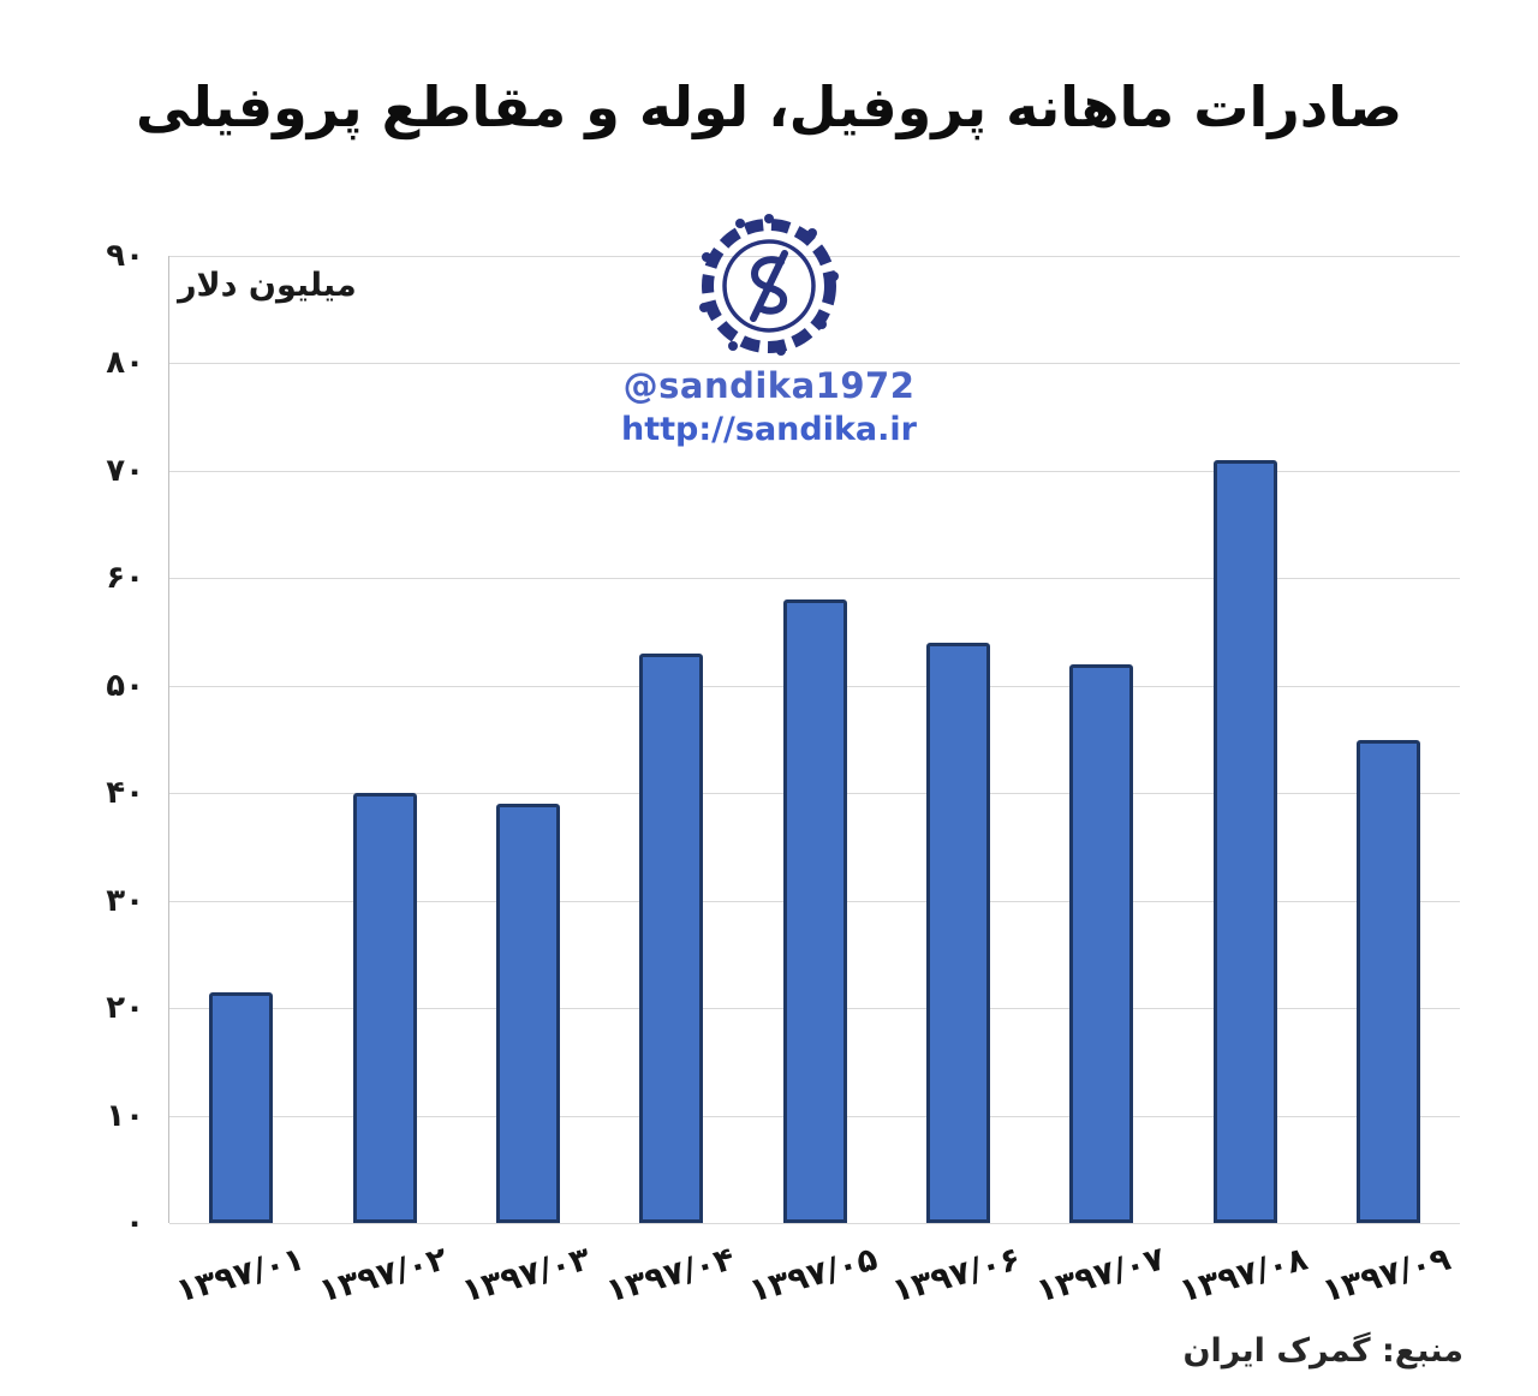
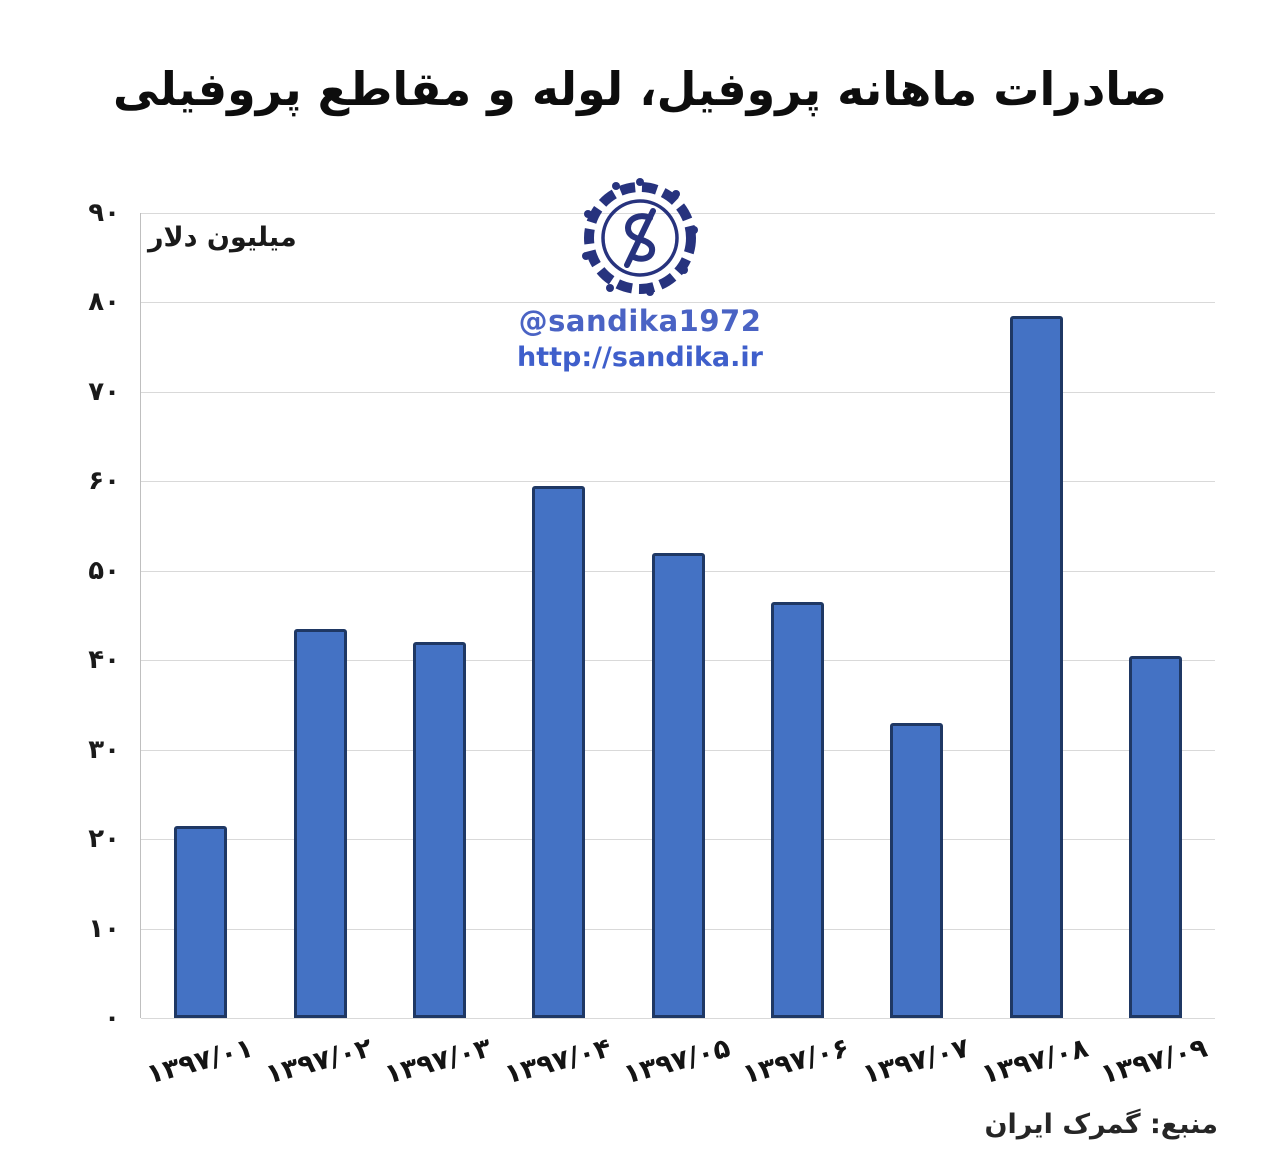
۱۳۹۷/۰۲: 40 -> 44
۱۳۹۷/۰۳: 39 -> 42
۱۳۹۷/۰۴: 53 -> 60
۱۳۹۷/۰۵: 58 -> 52
۱۳۹۷/۰۶: 54 -> 46
۱۳۹۷/۰۷: 52 -> 33
۱۳۹۷/۰۸: 71 -> 78
۱۳۹۷/۰۹: 45 -> 40
